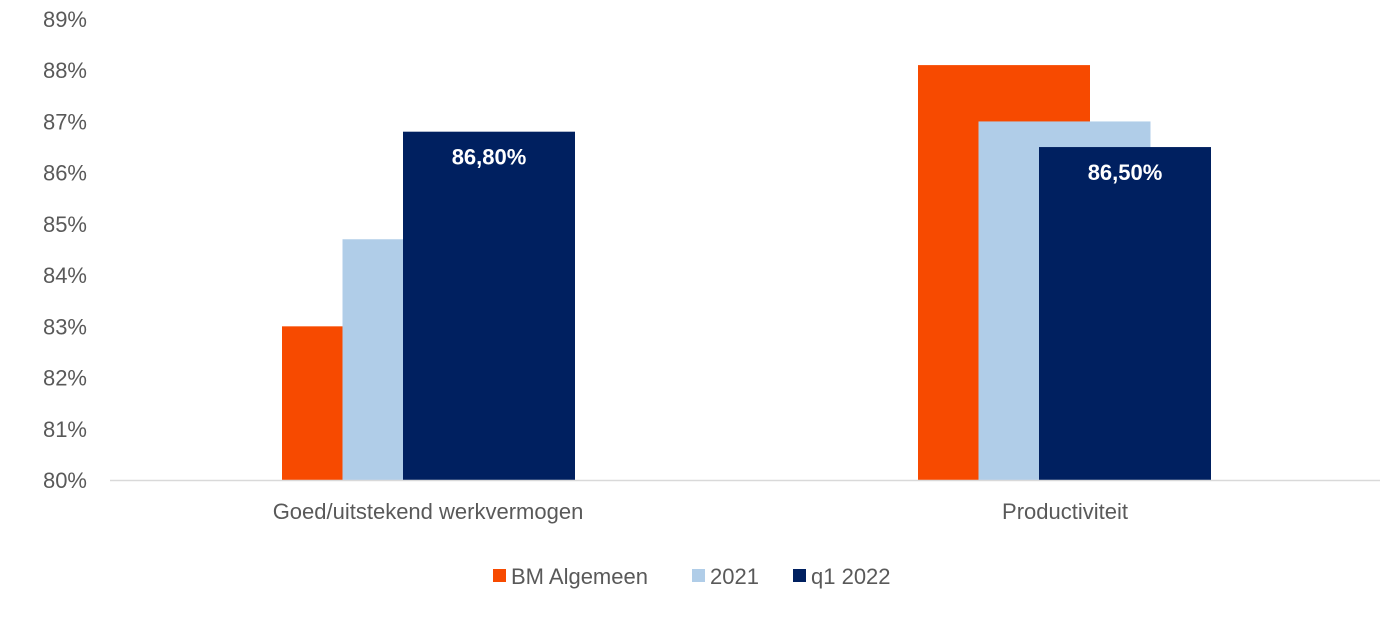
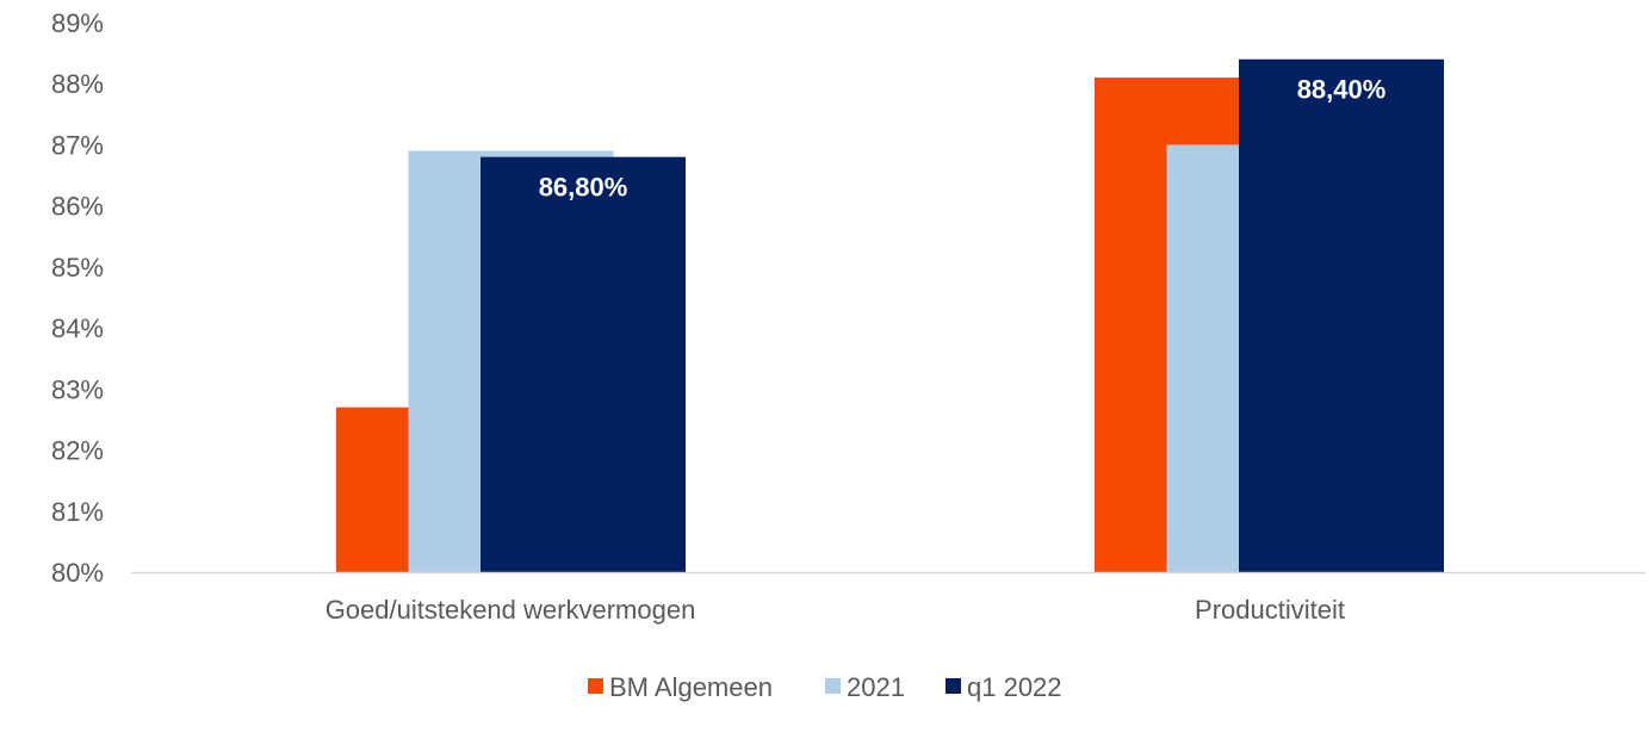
BM Algemeen/Goed/uitstekend werkvermogen: 83.0% -> 82.7%
2021/Goed/uitstekend werkvermogen: 84.7% -> 86.9%
q1 2022/Productiviteit: 86,50% -> 88,40%
